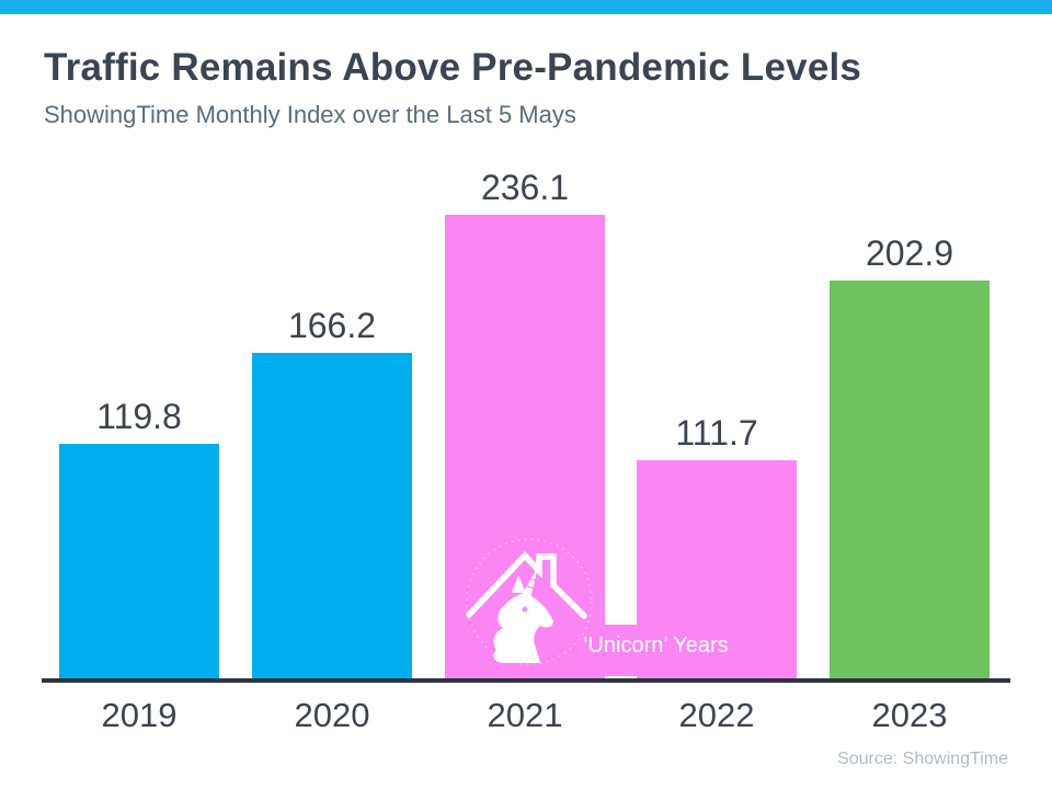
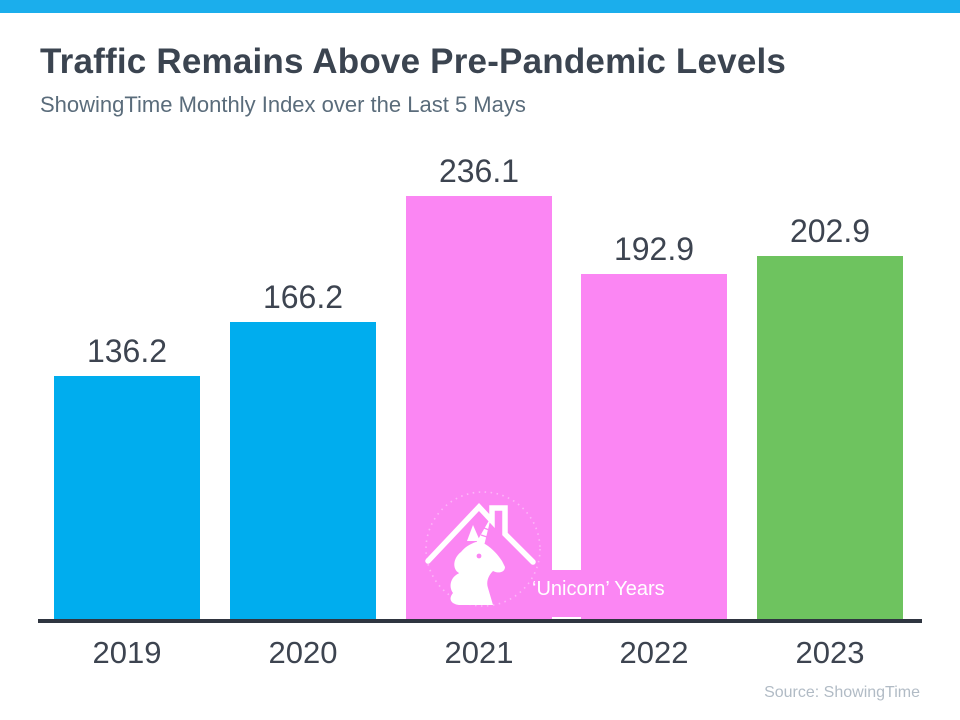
2019: 119.8 -> 136.2
2022: 111.7 -> 192.9
